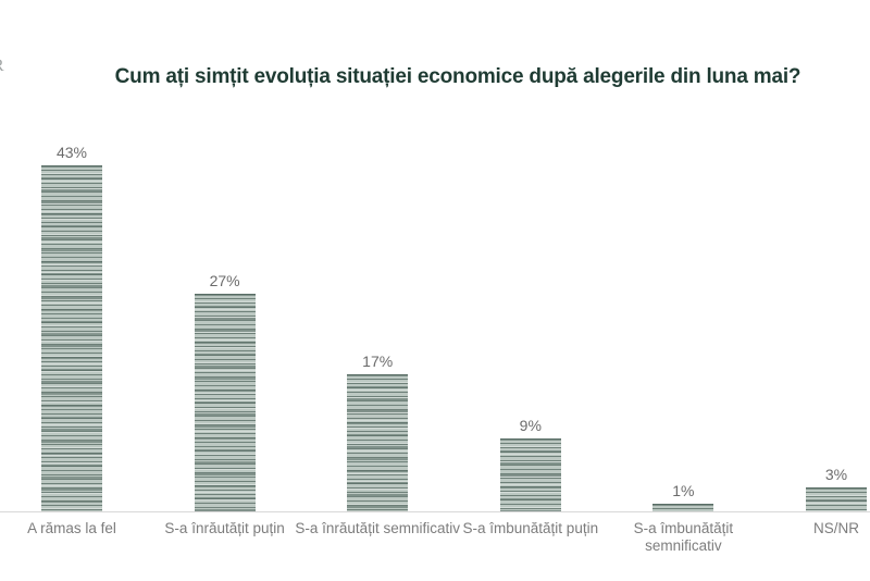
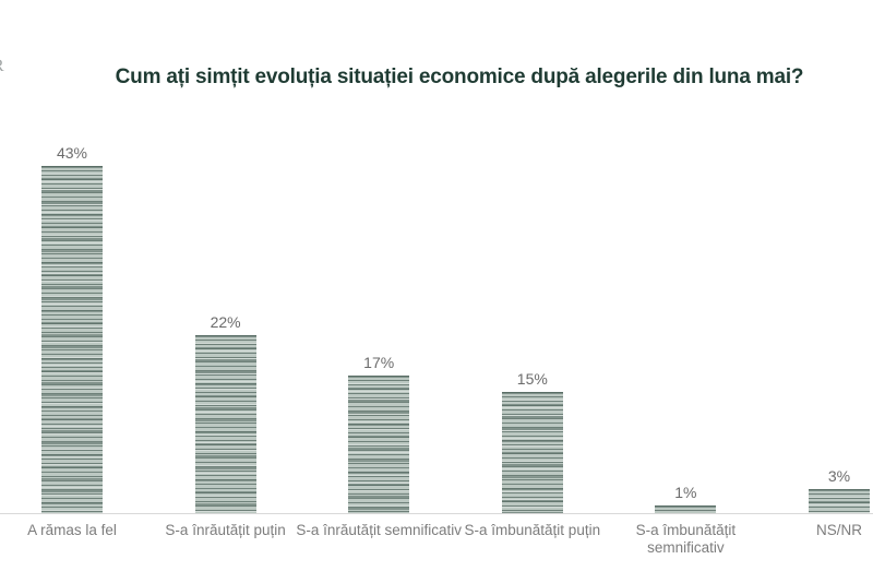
S-a înrăutățit puțin: 27% -> 22%
S-a îmbunătățit puțin: 9% -> 15%
